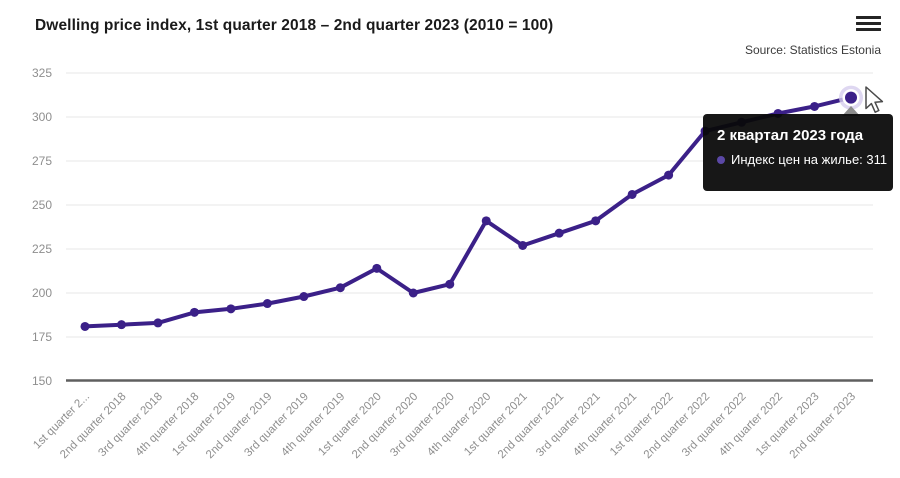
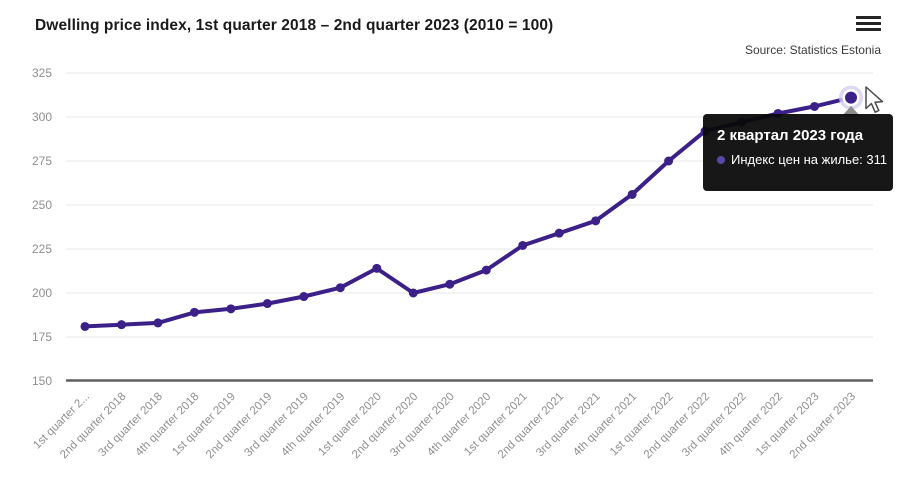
4th quarter 2020: 241 -> 213
1st quarter 2022: 267 -> 275
